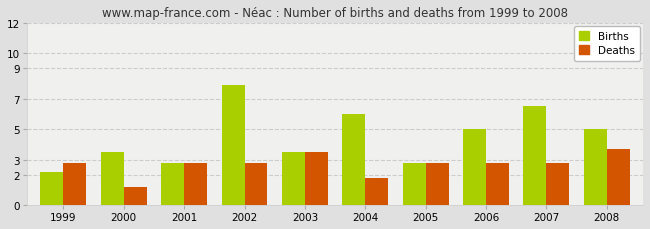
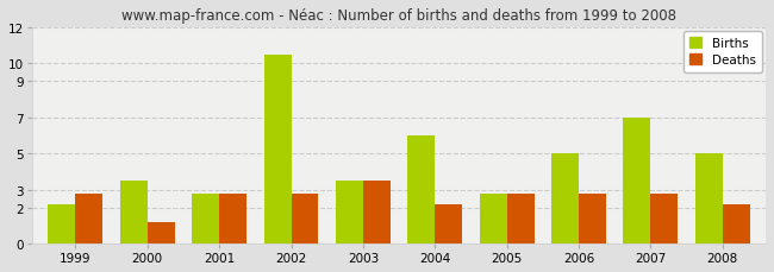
Births/2002: 7.9 -> 10.5
Deaths/2004: 1.8 -> 2.2
Births/2007: 6.5 -> 7.0
Deaths/2008: 3.7 -> 2.2
